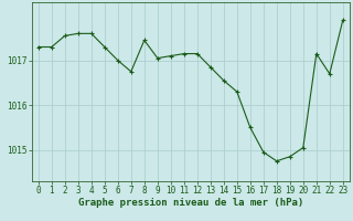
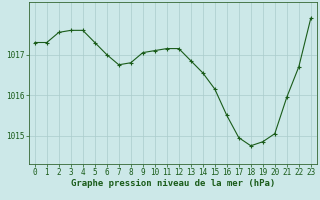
8: 1017.45 -> 1016.80
15: 1016.30 -> 1016.15
21: 1017.15 -> 1015.95
